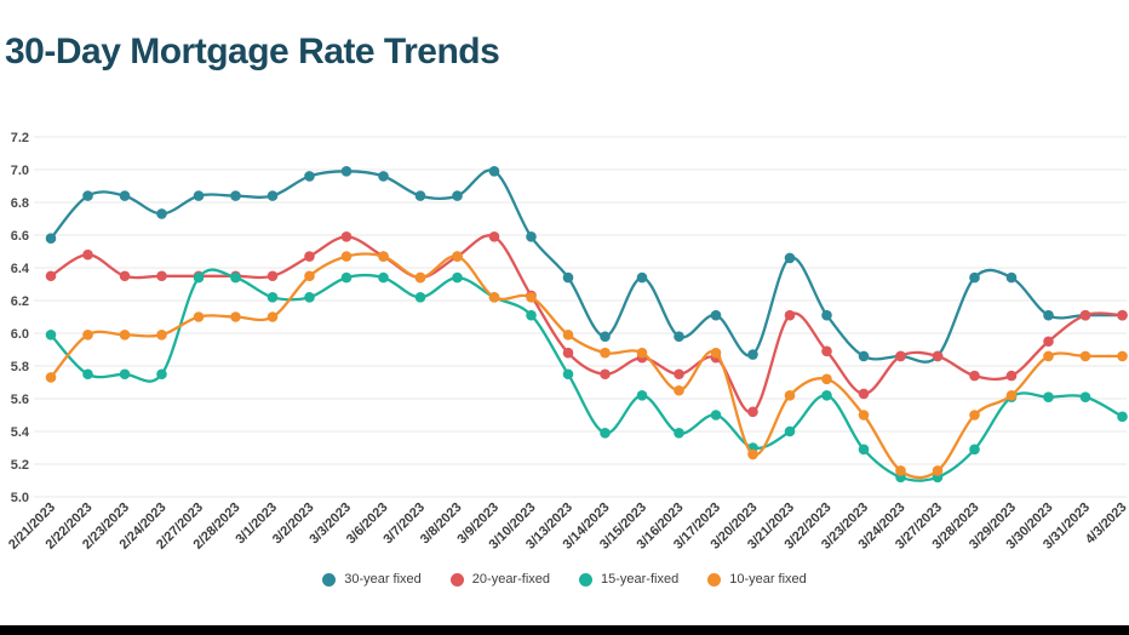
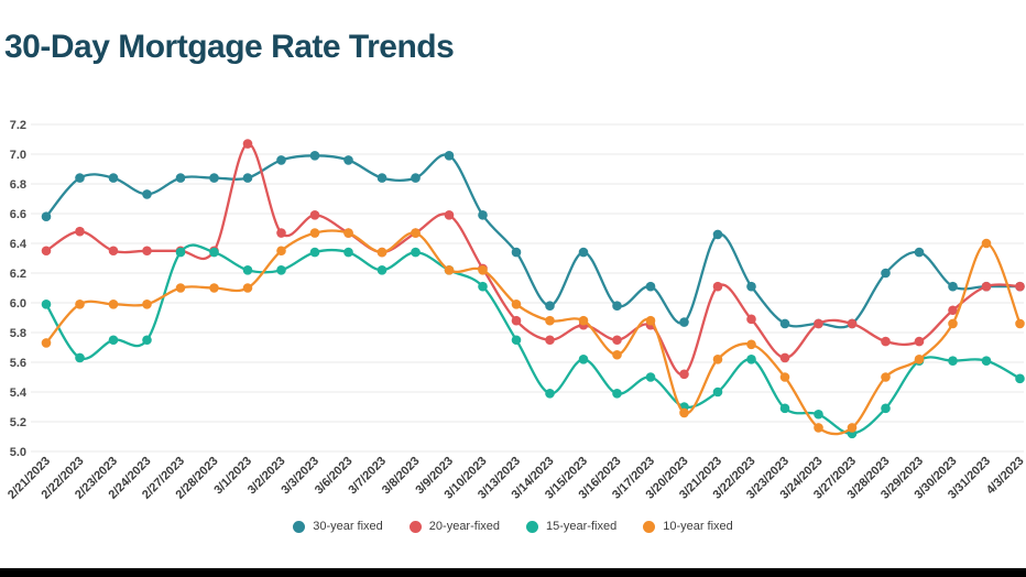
15-year-fixed/2/22/2023: 5.75 -> 5.63
20-year-fixed/3/1/2023: 6.35 -> 7.07
15-year-fixed/3/24/2023: 5.12 -> 5.25
30-year fixed/3/28/2023: 6.34 -> 6.20
10-year fixed/3/31/2023: 5.86 -> 6.40
